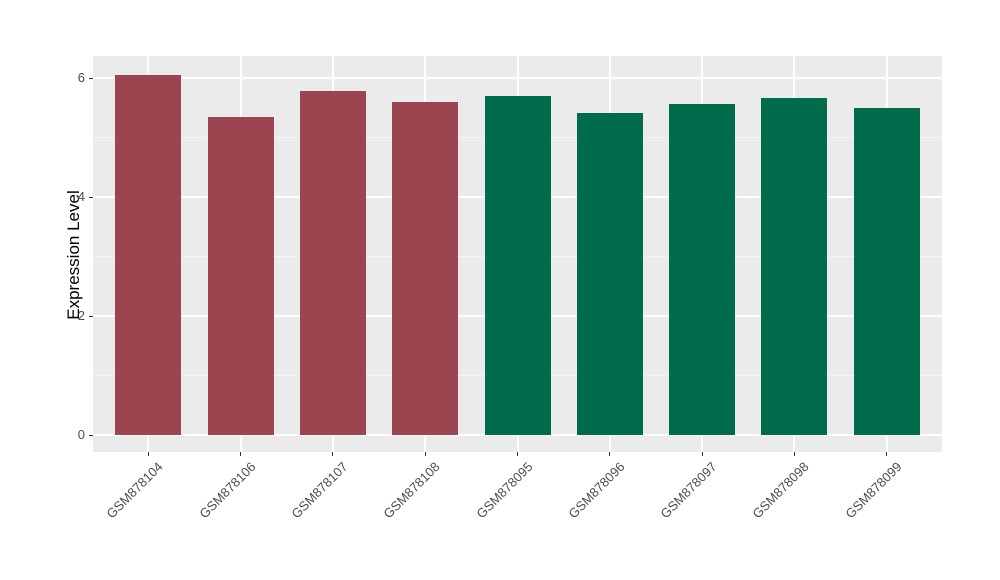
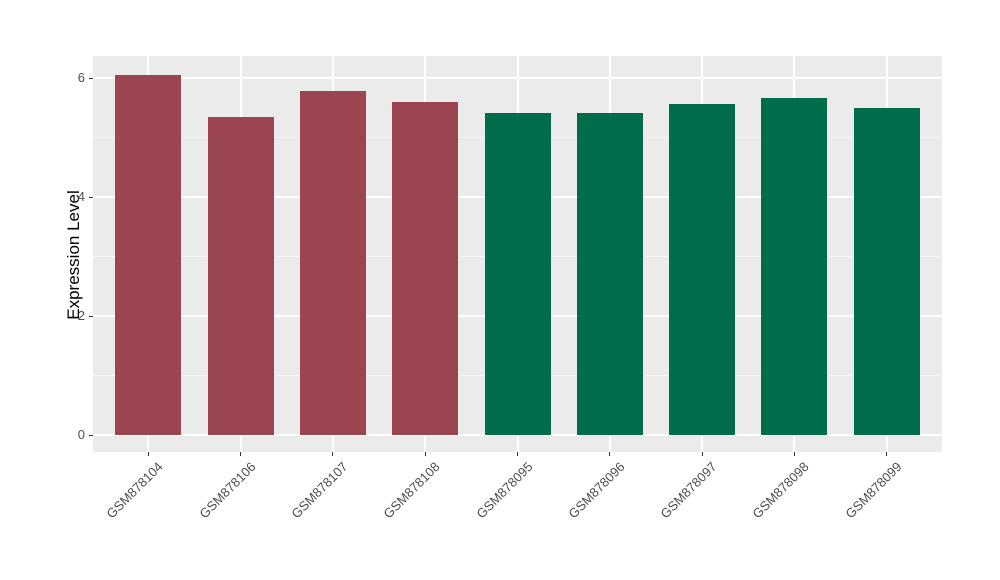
GSM878095: 5.7 -> 5.4
